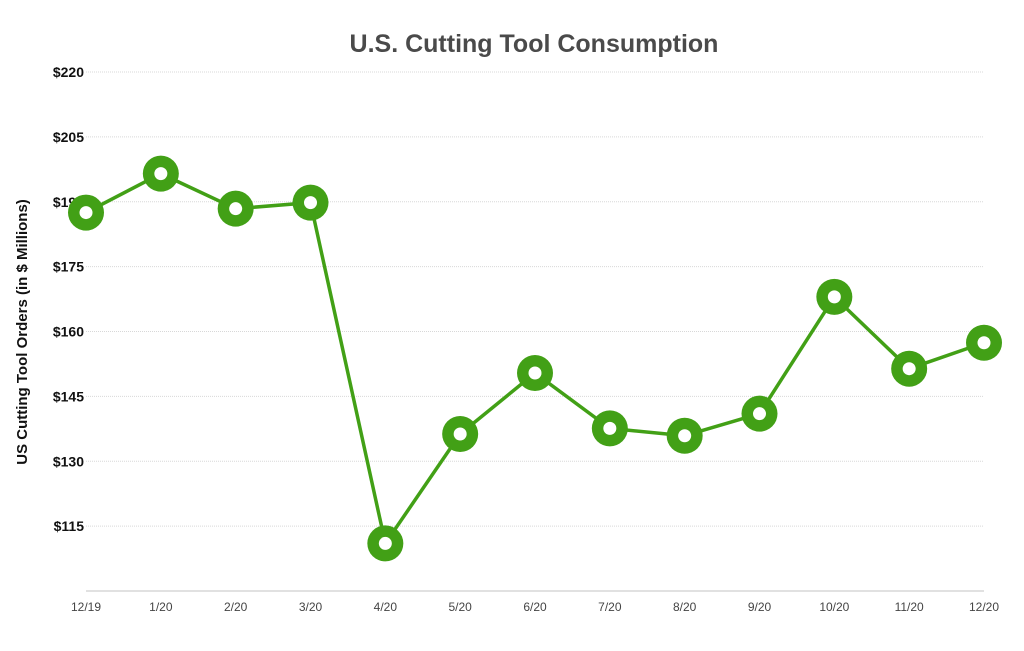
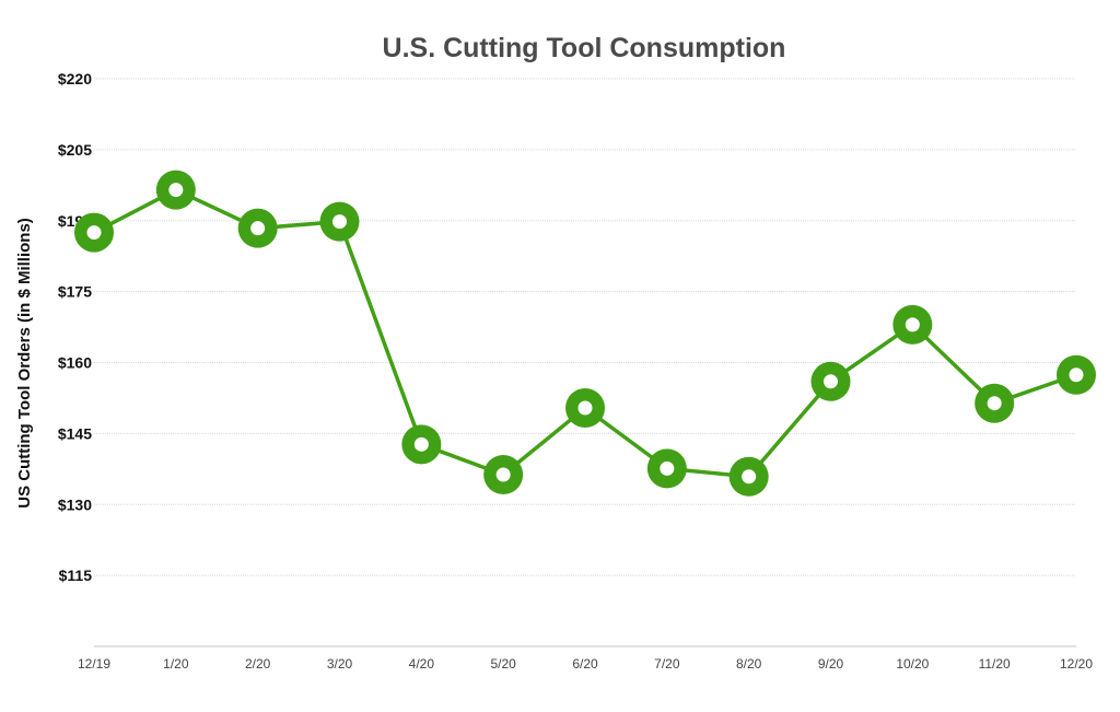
4/20: $111 -> $143
9/20: $141 -> $156
